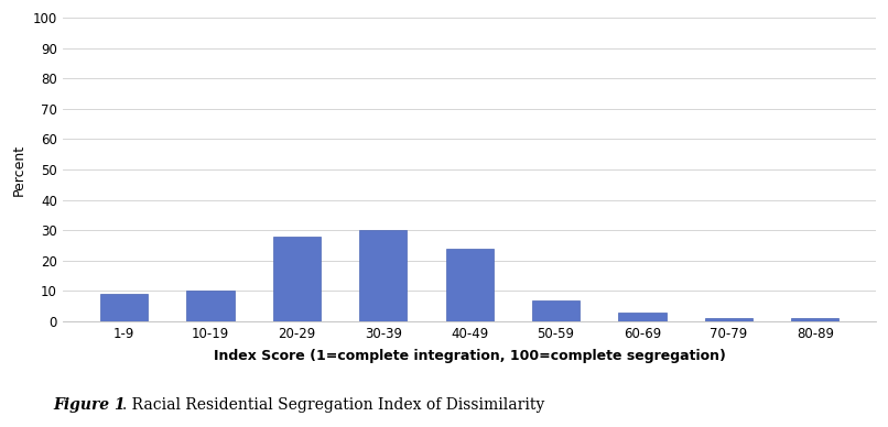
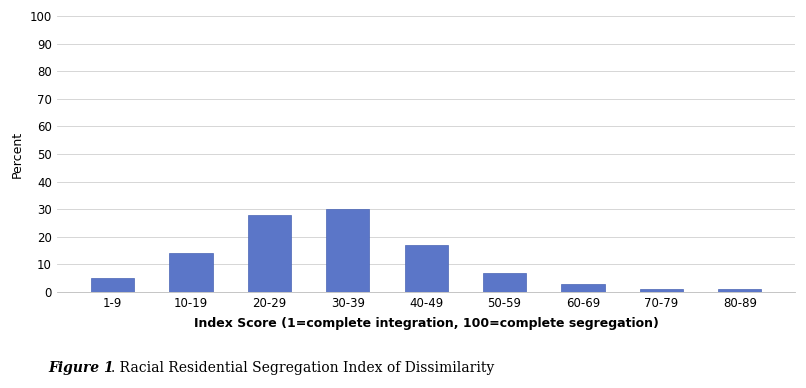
1-9: 9 -> 5
10-19: 10 -> 14
40-49: 24 -> 17
